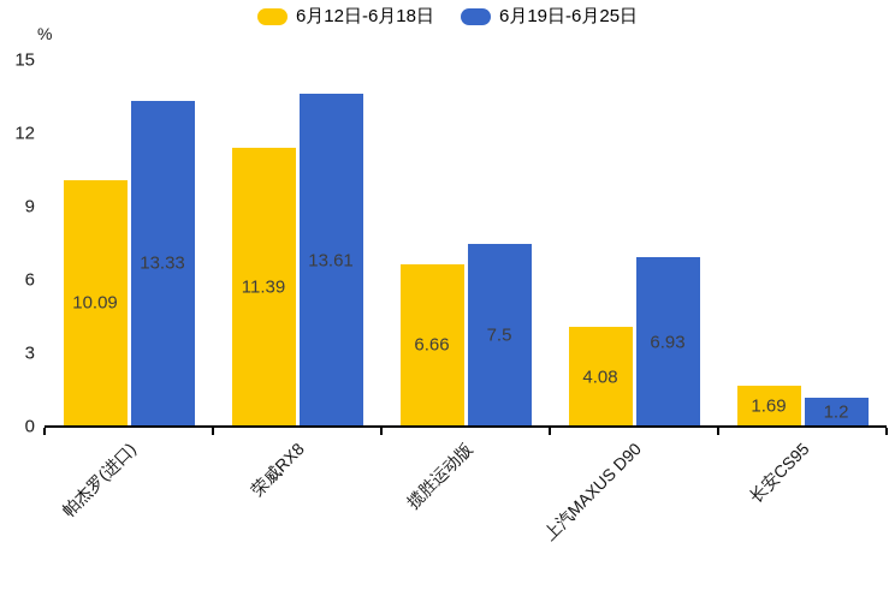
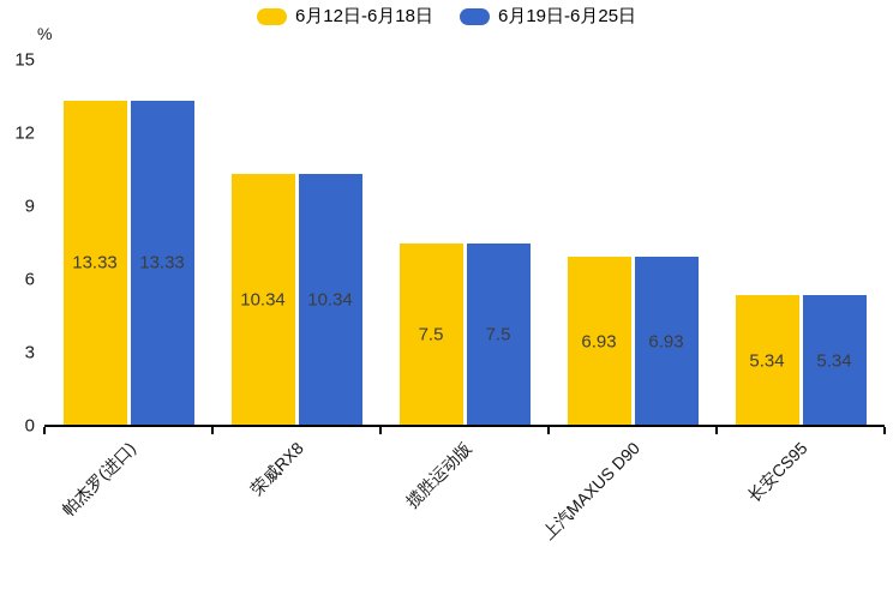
6月12日-6月18日/帕杰罗(进口): 10.09 -> 13.33
6月12日-6月18日/荣威RX8: 11.39 -> 10.34
6月19日-6月25日/荣威RX8: 13.61 -> 10.34
6月12日-6月18日/揽胜运动版: 6.66 -> 7.5
6月12日-6月18日/上汽MAXUS D90: 4.08 -> 6.93
6月12日-6月18日/长安CS95: 1.69 -> 5.34
6月19日-6月25日/长安CS95: 1.2 -> 5.34
